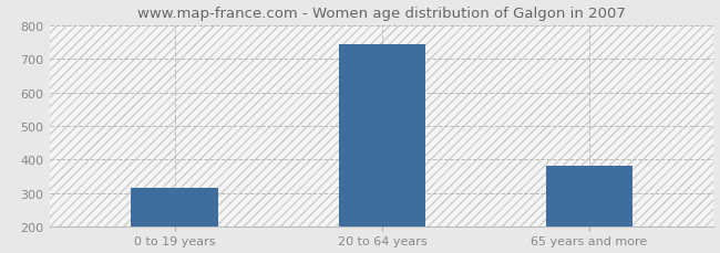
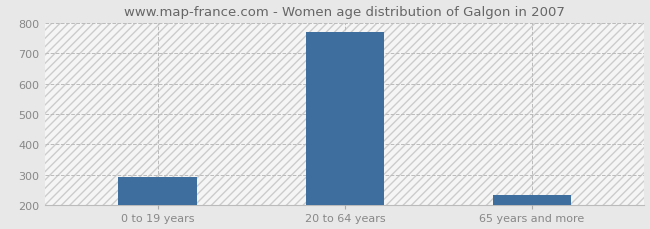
0 to 19 years: 315 -> 291
20 to 64 years: 745 -> 771
65 years and more: 380 -> 232
